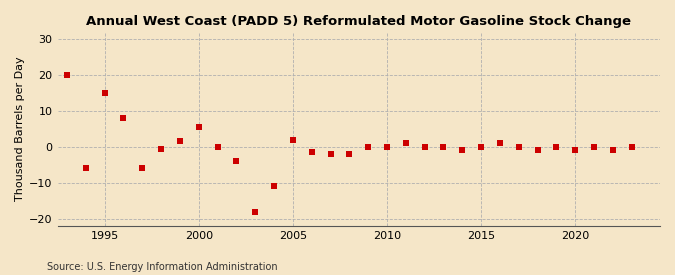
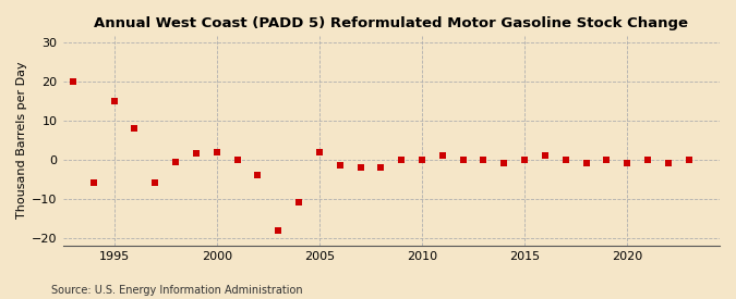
2000: 5.5 -> 2.0
